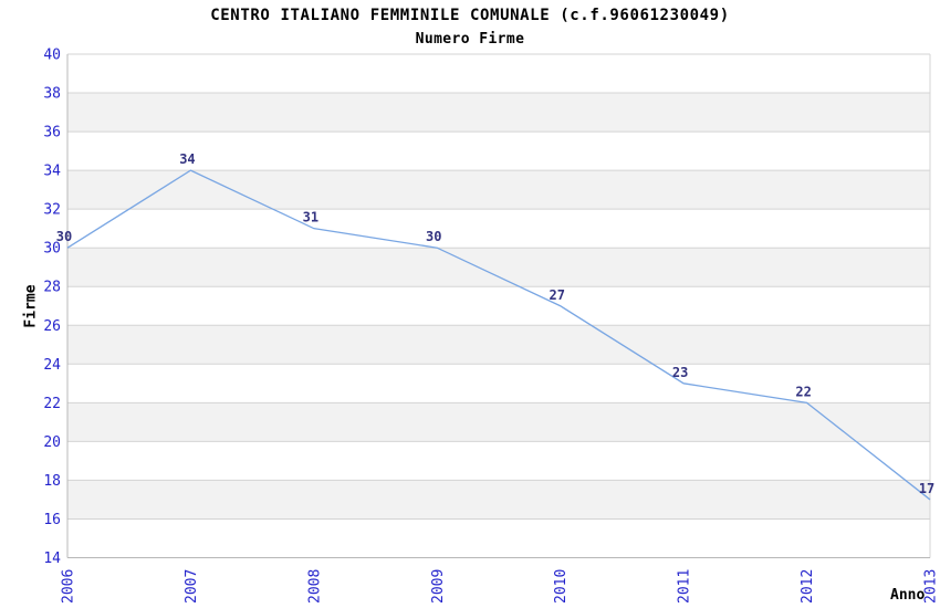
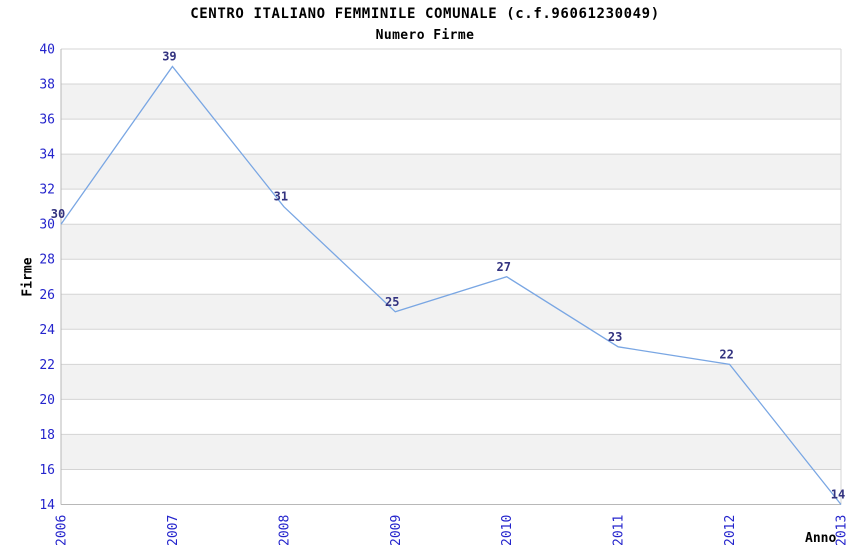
2007: 34 -> 39
2009: 30 -> 25
2013: 17 -> 14
